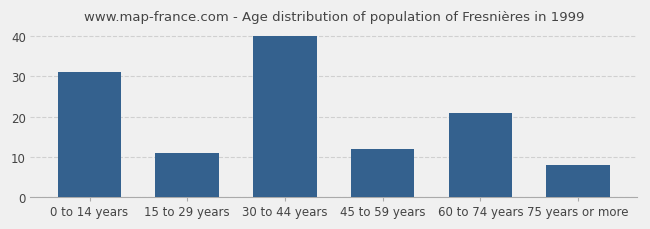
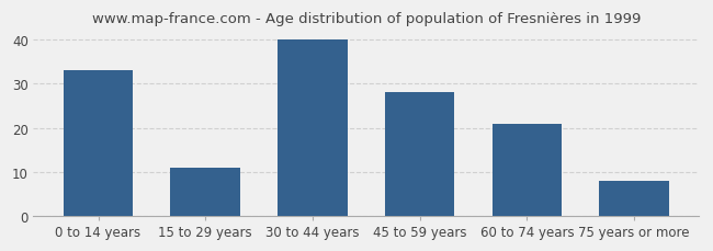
0 to 14 years: 31 -> 33
45 to 59 years: 12 -> 28
